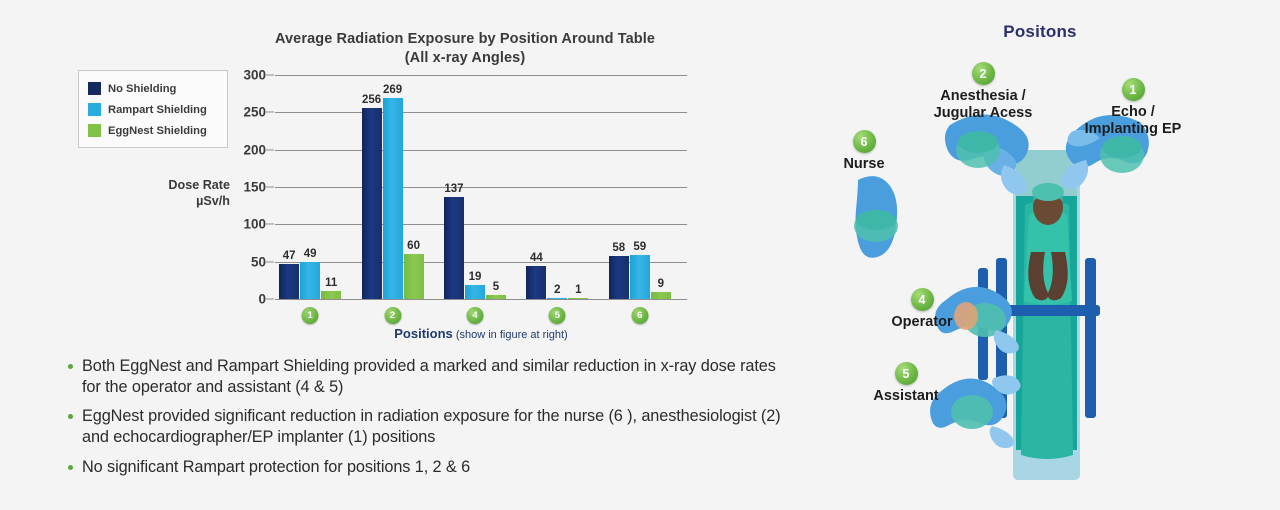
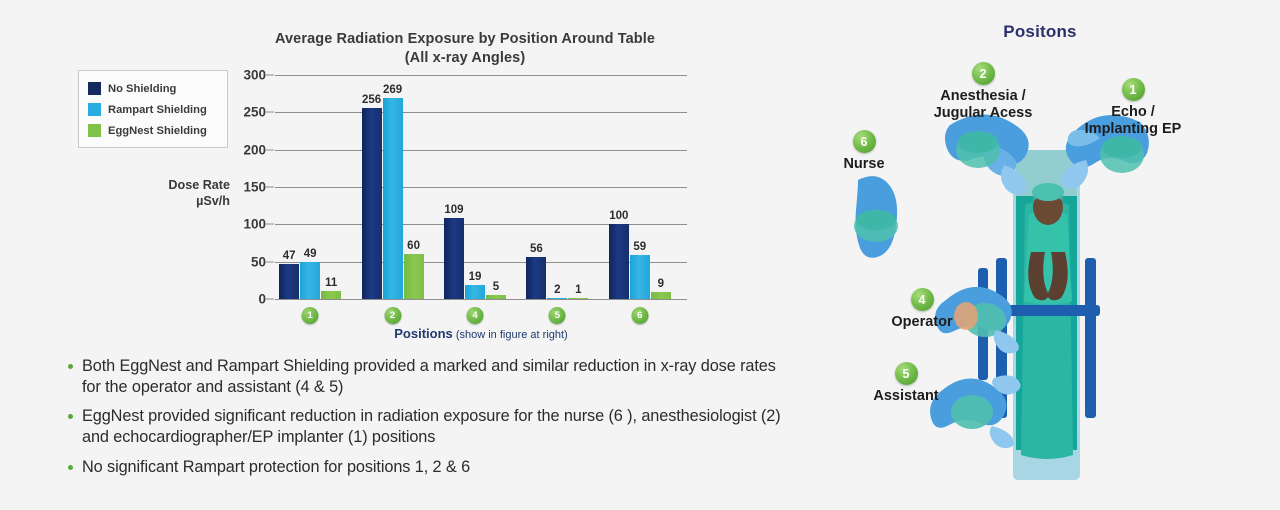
No Shielding/4: 137 -> 109
No Shielding/5: 44 -> 56
No Shielding/6: 58 -> 100
